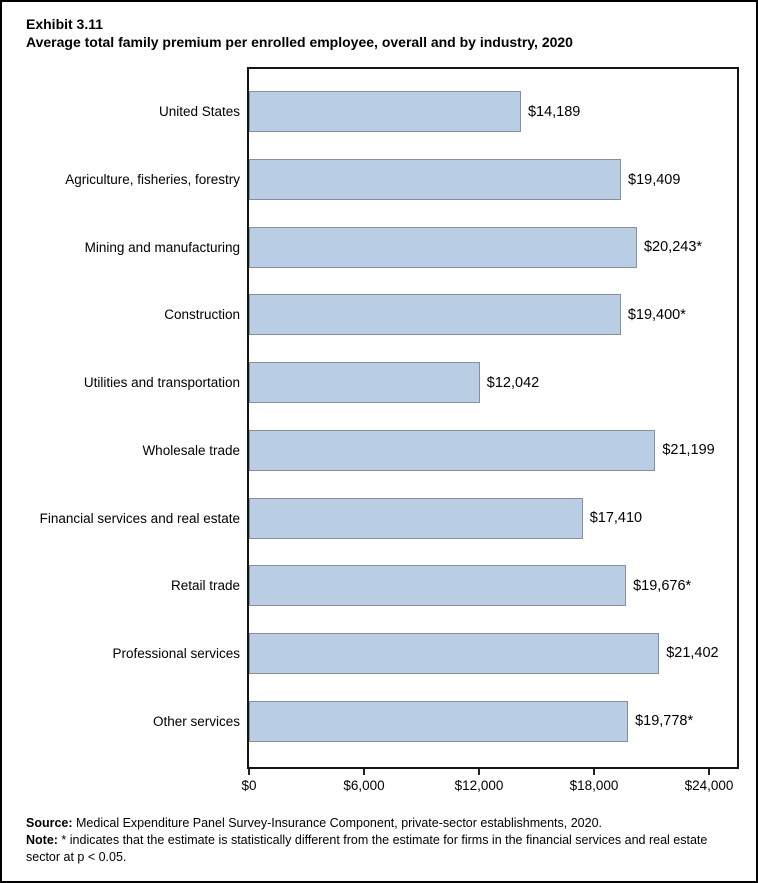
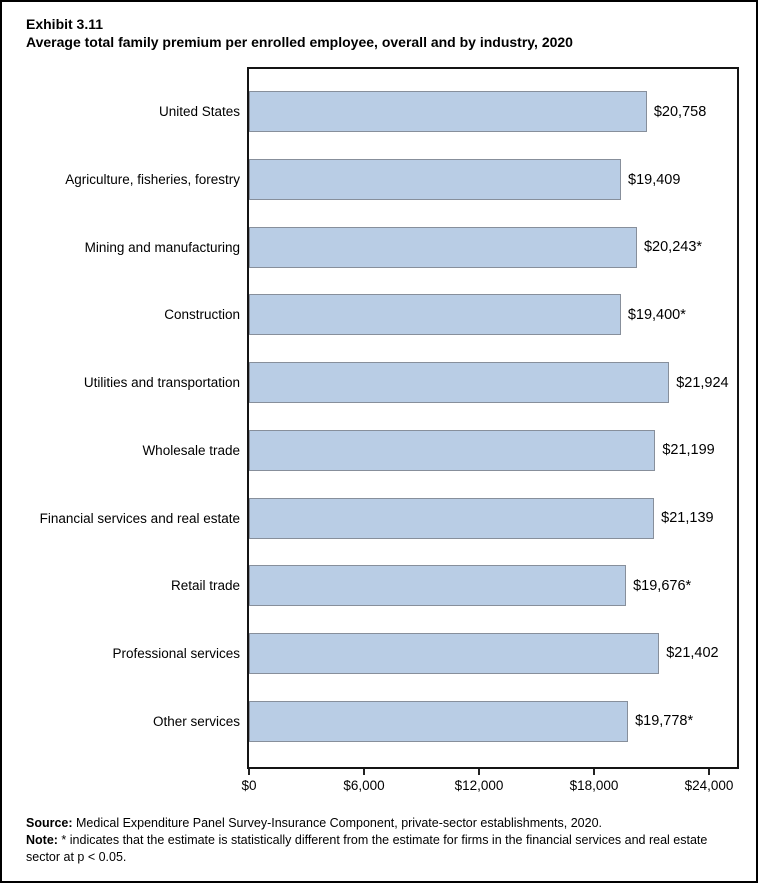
United States: $14,189 -> $20,758
Utilities and transportation: $12,042 -> $21,924
Financial services and real estate: $17,410 -> $21,139
